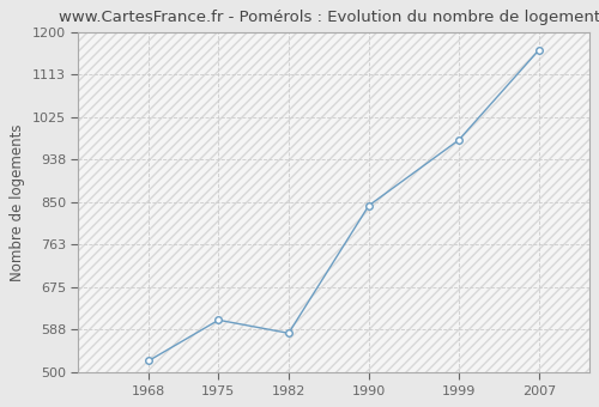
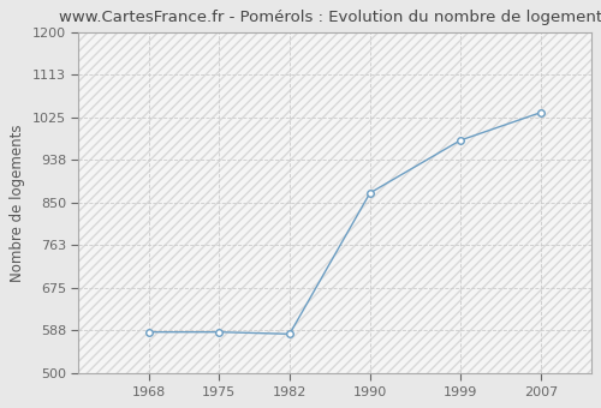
1968: 524 -> 585
1975: 608 -> 585
1990: 843 -> 870
2007: 1163 -> 1035
